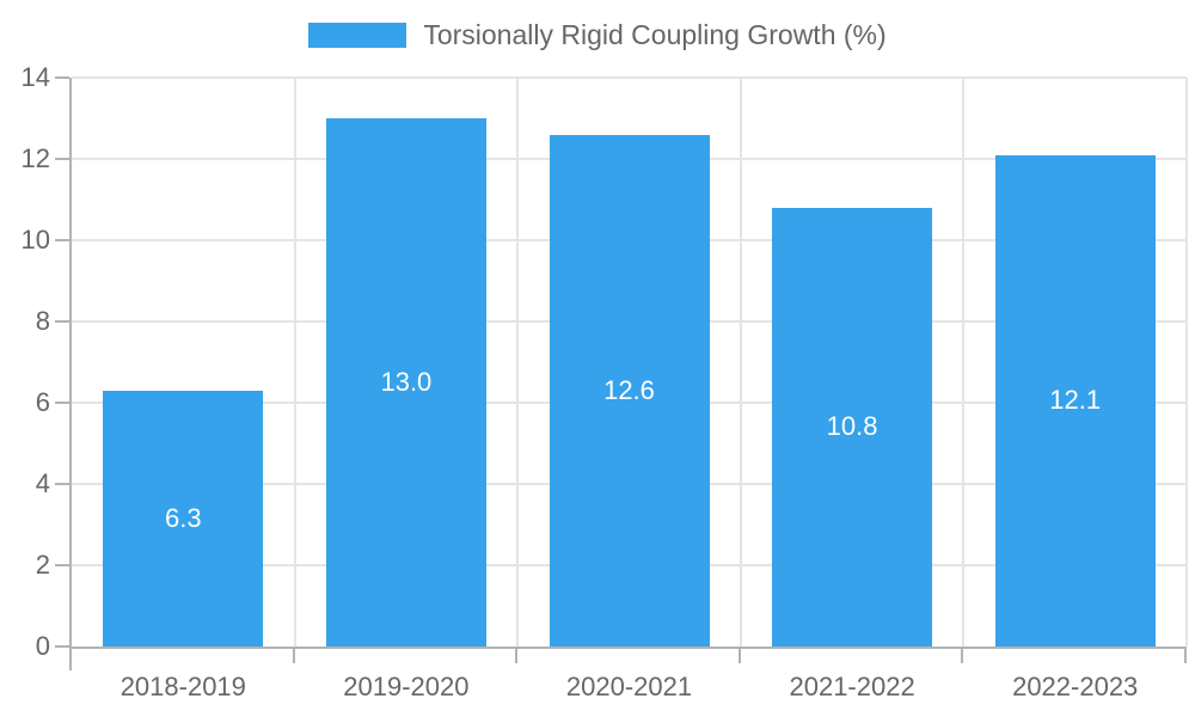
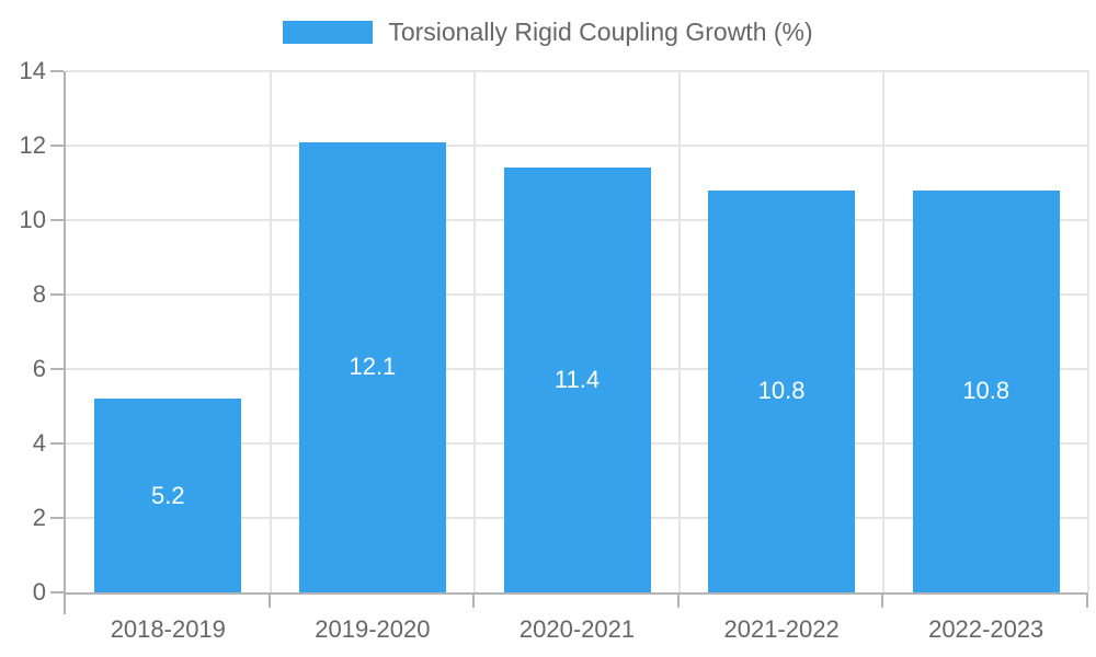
2018-2019: 6.3 -> 5.2
2019-2020: 13.0 -> 12.1
2020-2021: 12.6 -> 11.4
2022-2023: 12.1 -> 10.8
